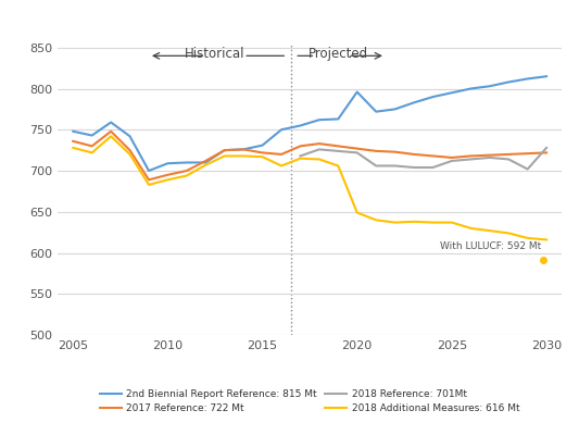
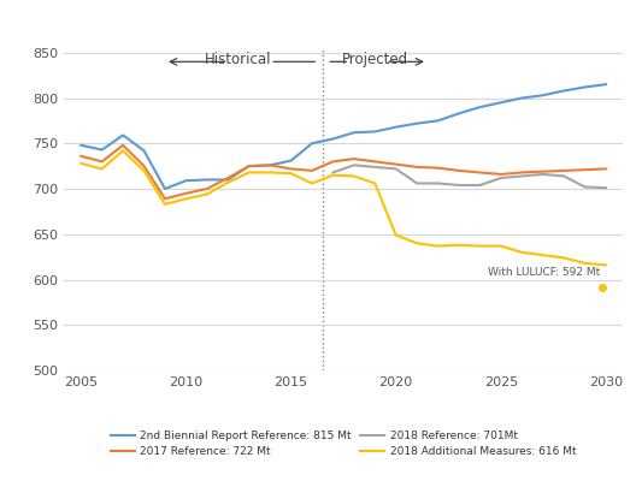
2nd Biennial Report Reference: 815 Mt/2020: 796 -> 768
2018 Reference: 701Mt/2030: 728 -> 701
